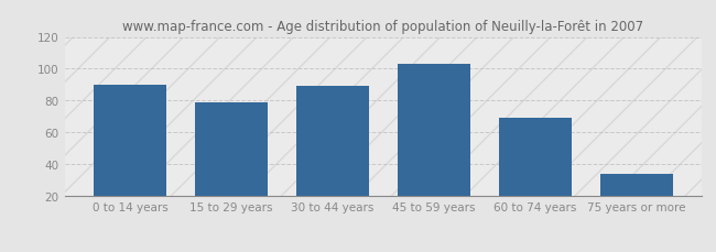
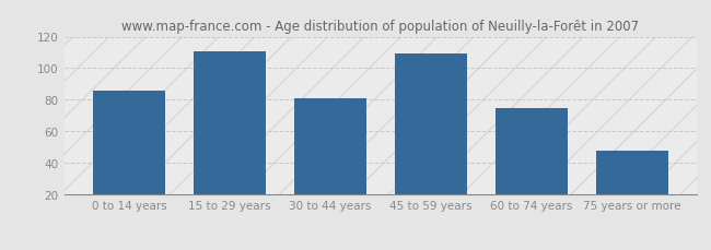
0 to 14 years: 90 -> 86
15 to 29 years: 79 -> 111
30 to 44 years: 89 -> 81
45 to 59 years: 103 -> 109
60 to 74 years: 69 -> 75
75 years or more: 34 -> 48
